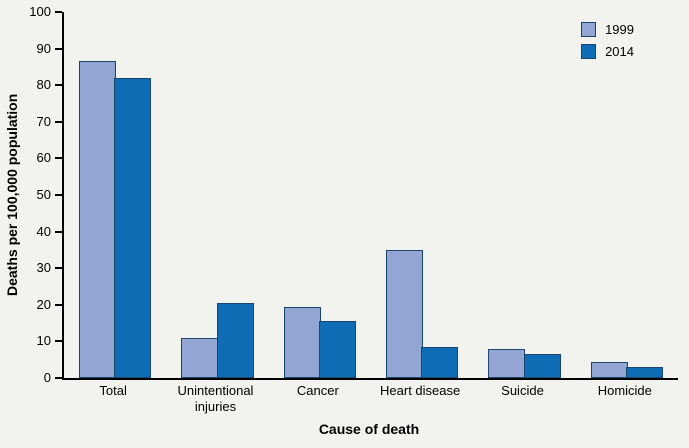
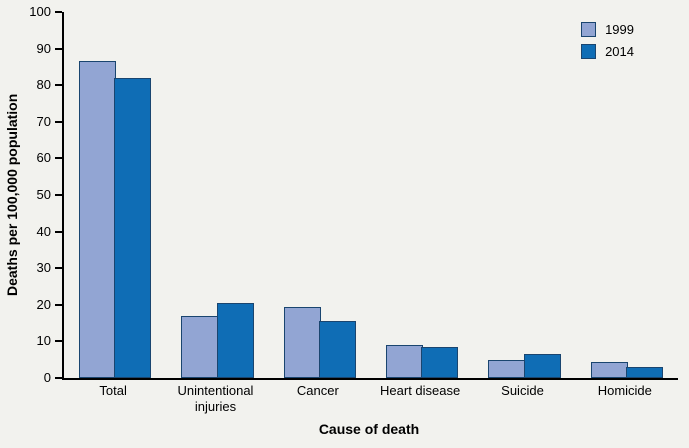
1999/Unintentional injuries: 11 -> 17
1999/Heart disease: 35 -> 9
1999/Suicide: 8 -> 5
